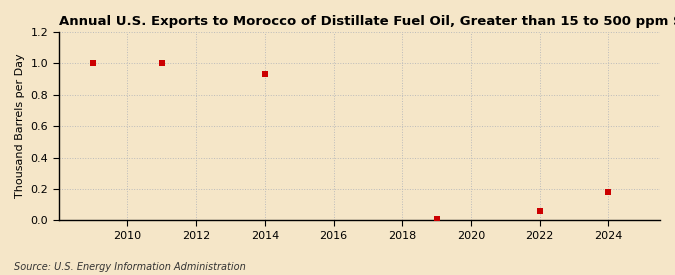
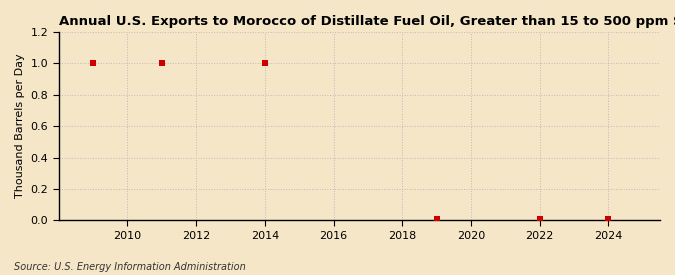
2014: 0.93 -> 1.00
2022: 0.06 -> 0.01
2024: 0.18 -> 0.01
